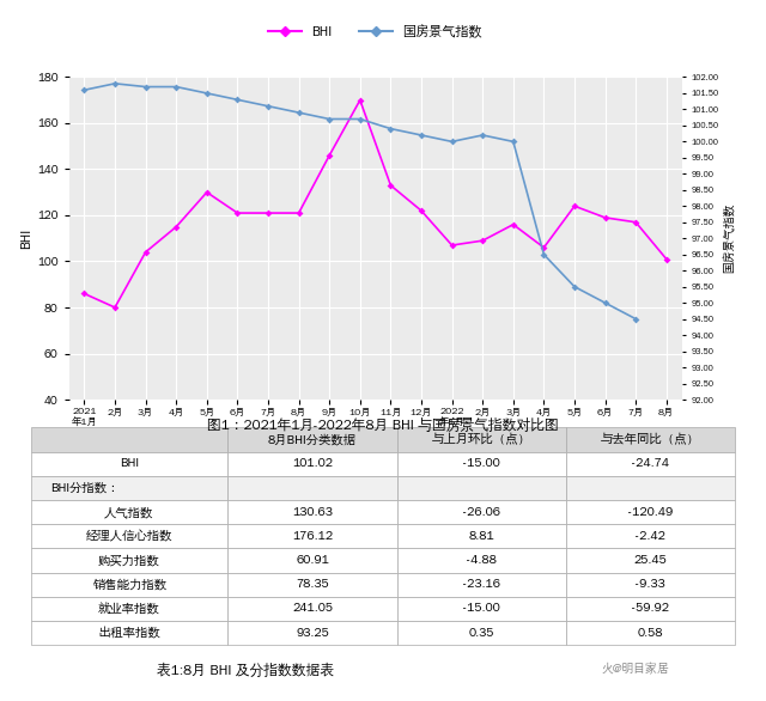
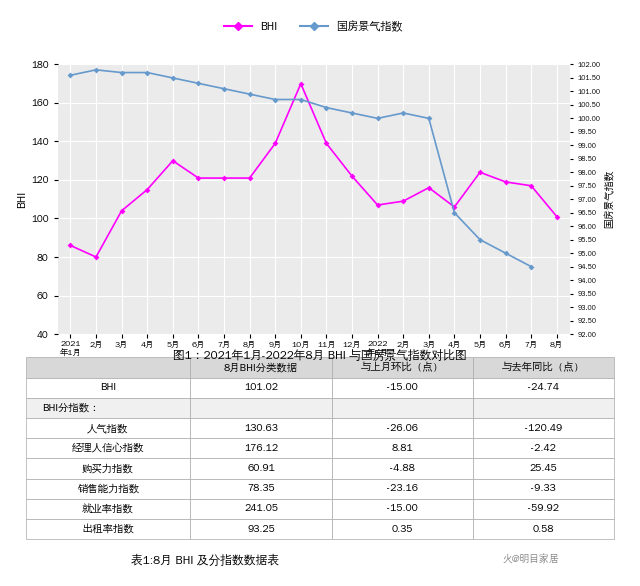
BHI/9月: 146 -> 139
BHI/11月: 133 -> 139
